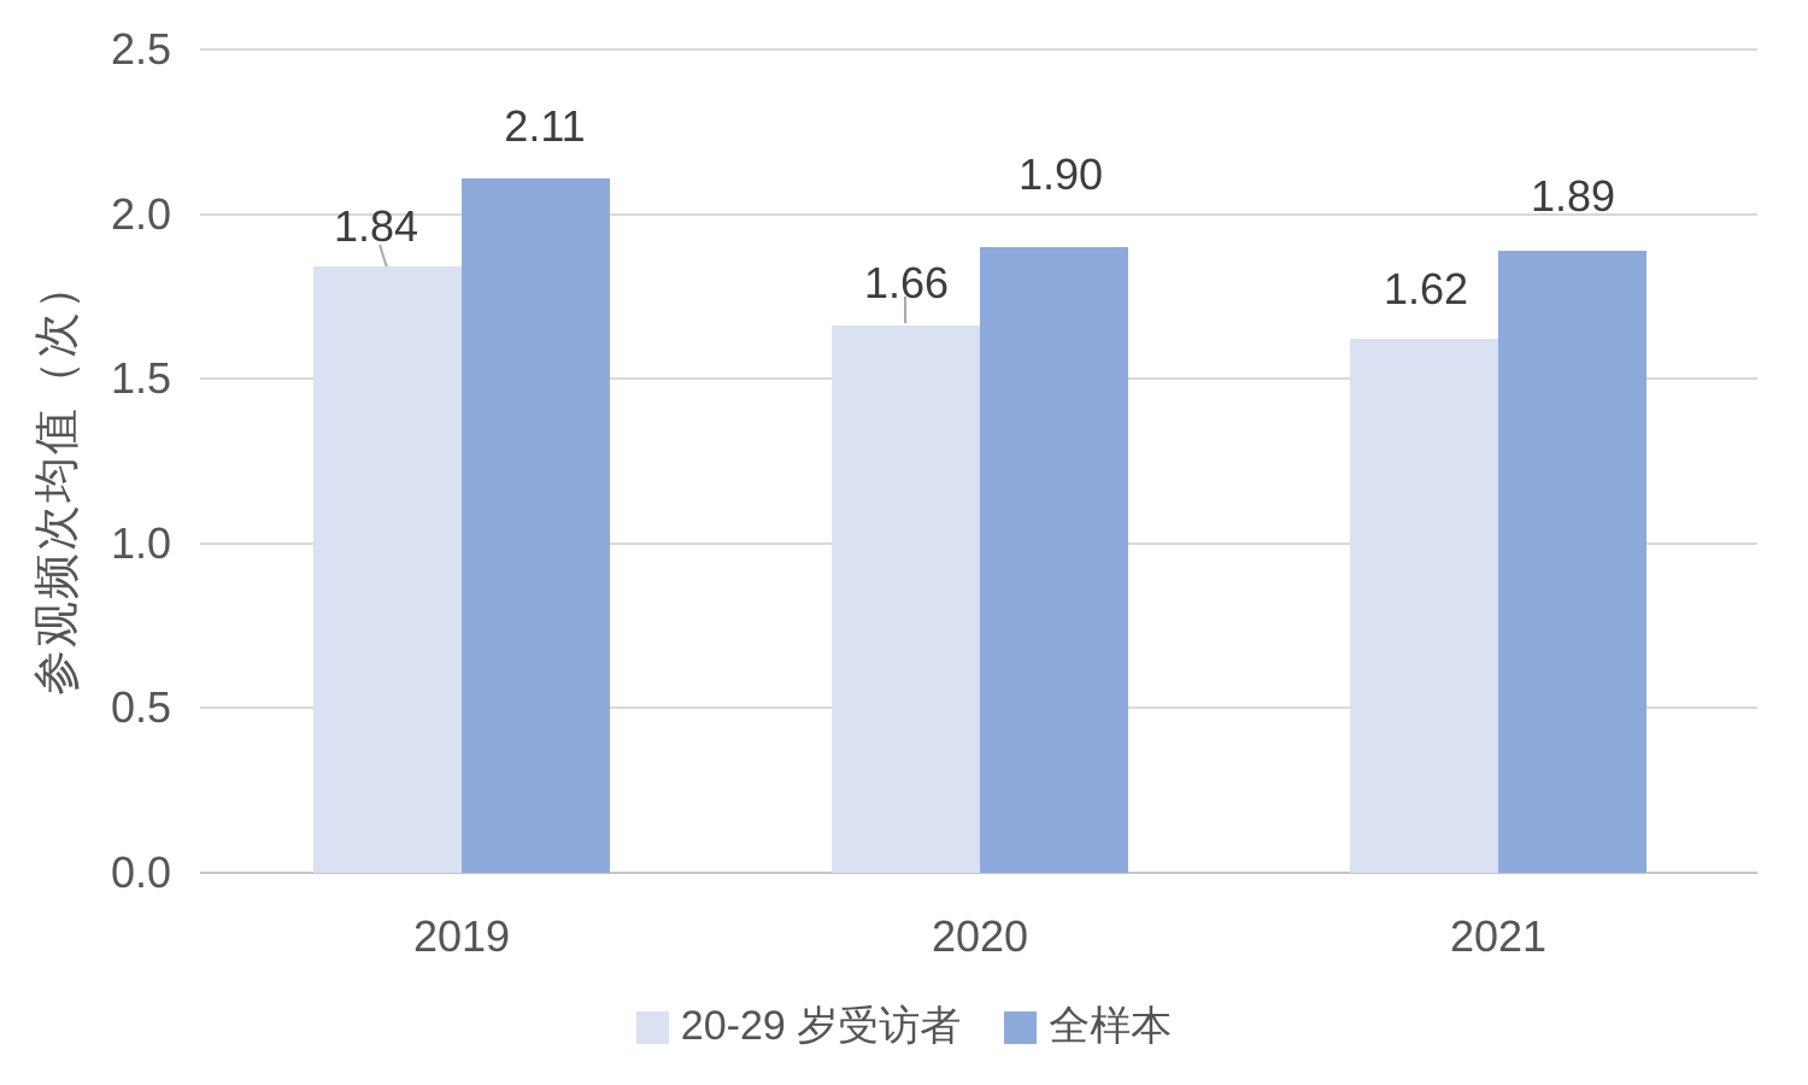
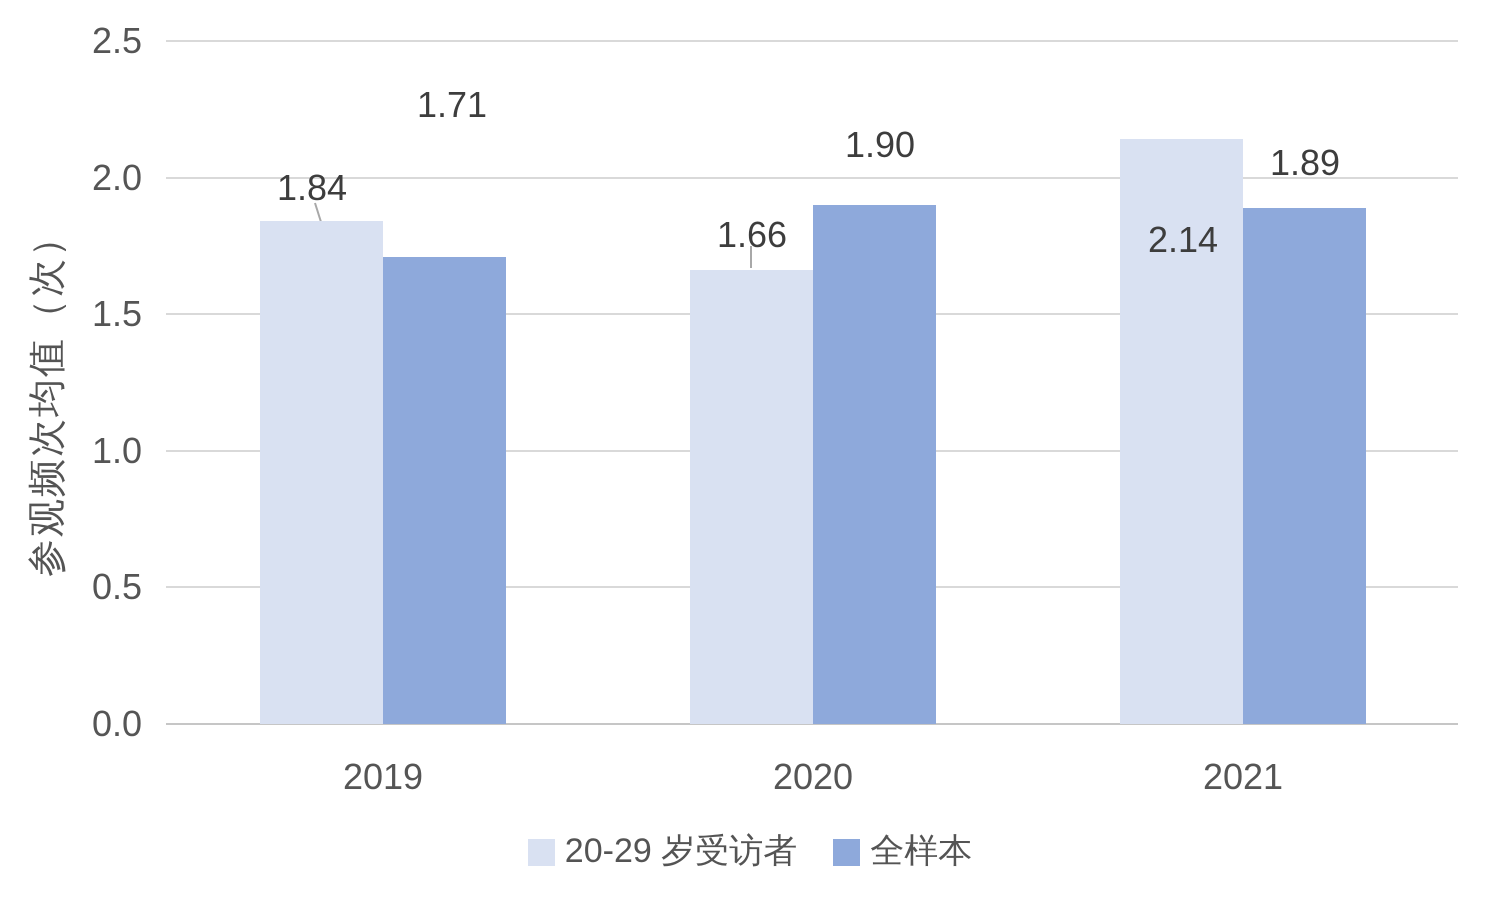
全样本/2019: 2.11 -> 1.71
20-29 岁受访者/2021: 1.62 -> 2.14
